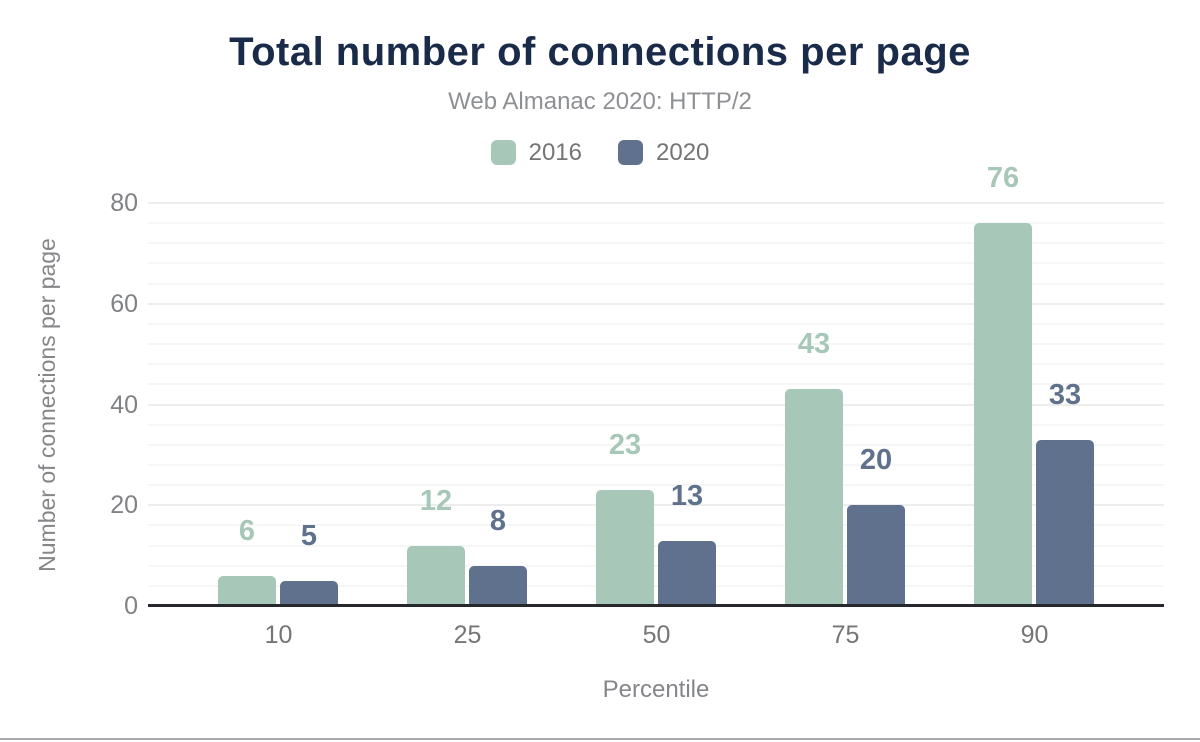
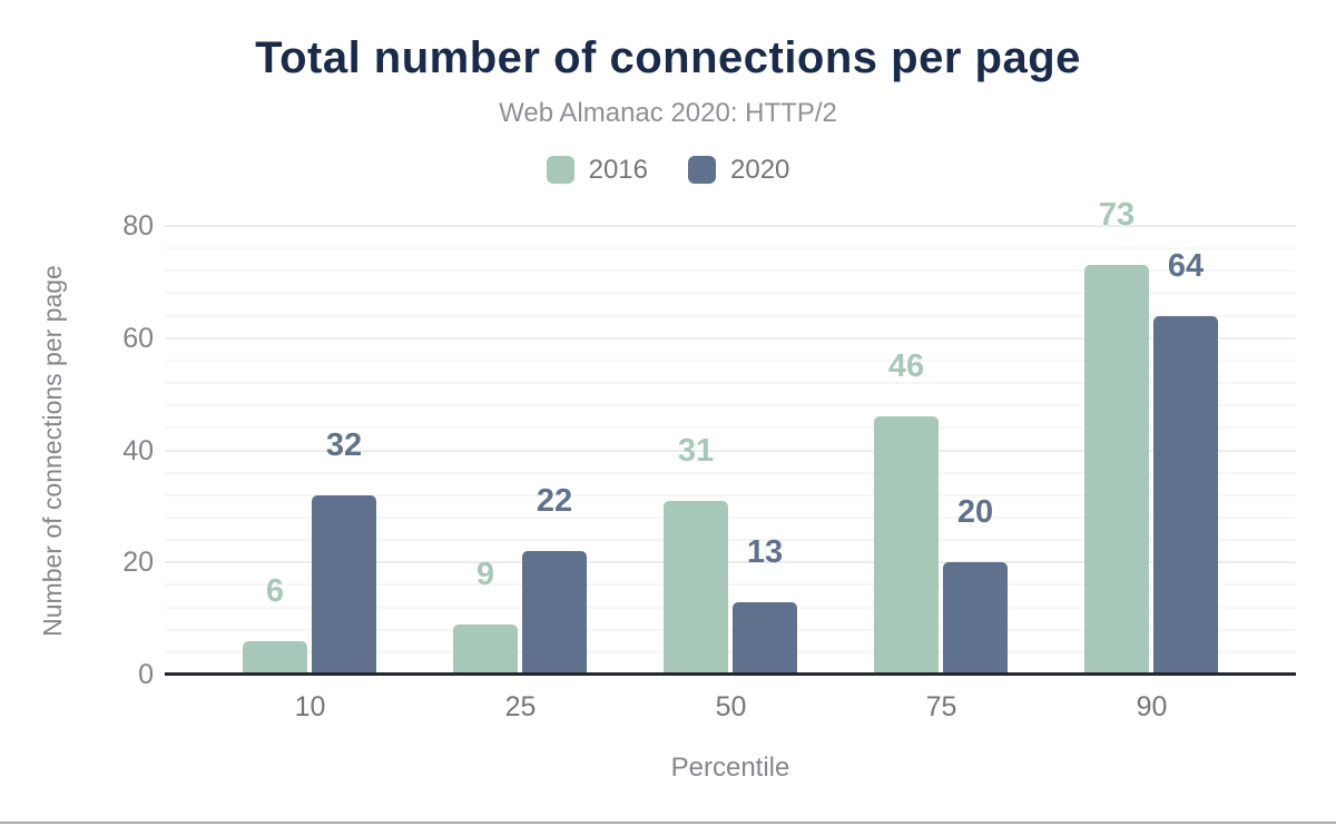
2020/10: 5 -> 32
2016/25: 12 -> 9
2020/25: 8 -> 22
2016/50: 23 -> 31
2016/75: 43 -> 46
2016/90: 76 -> 73
2020/90: 33 -> 64
